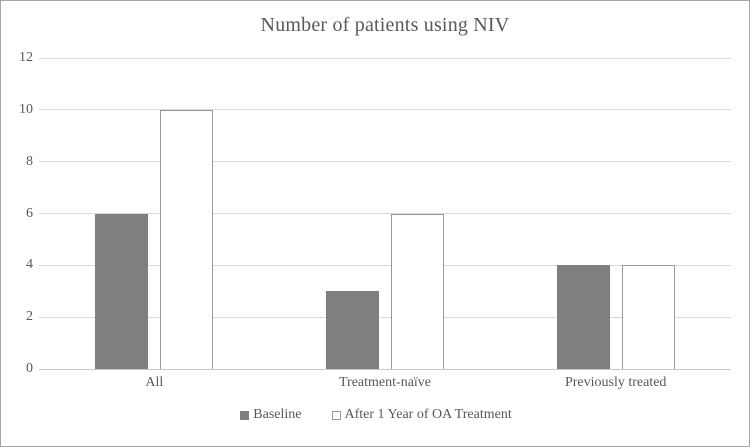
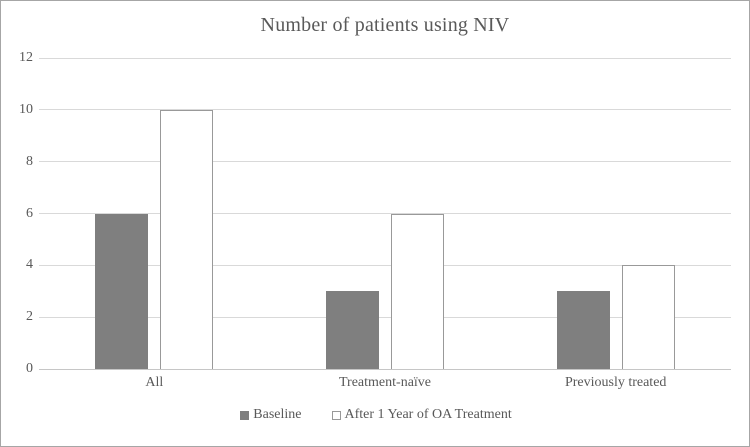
Baseline/Previously treated: 4 -> 3
